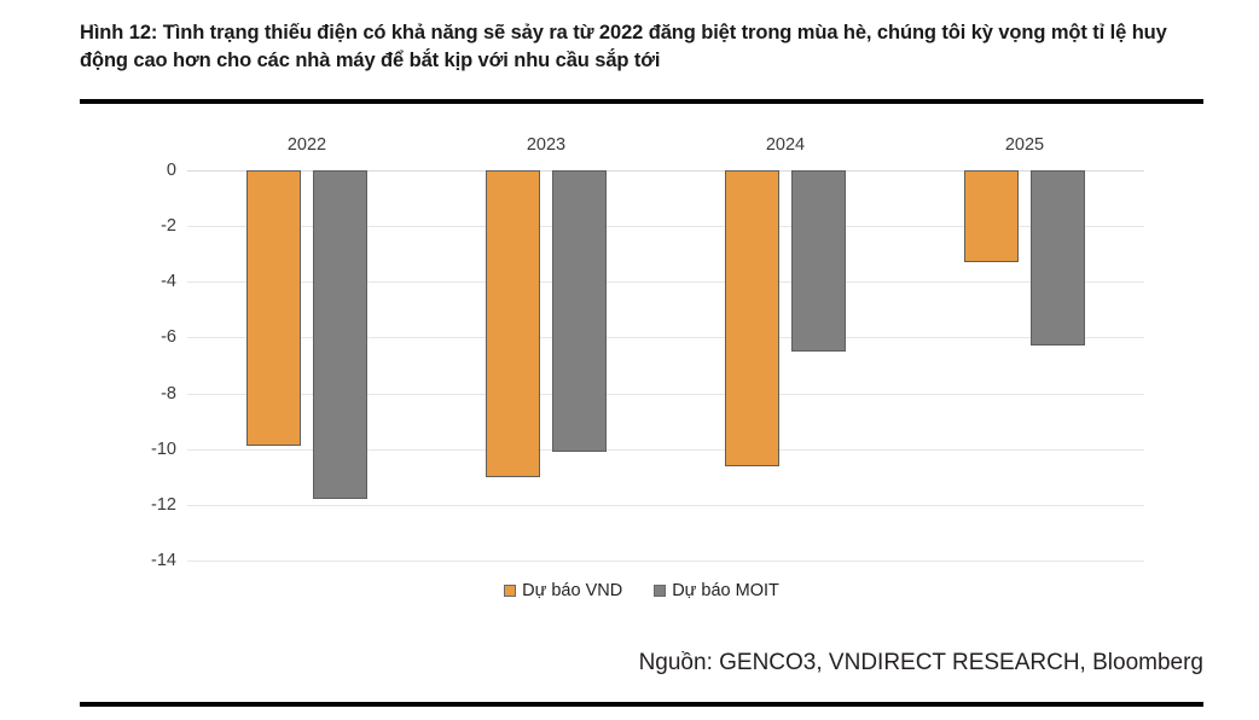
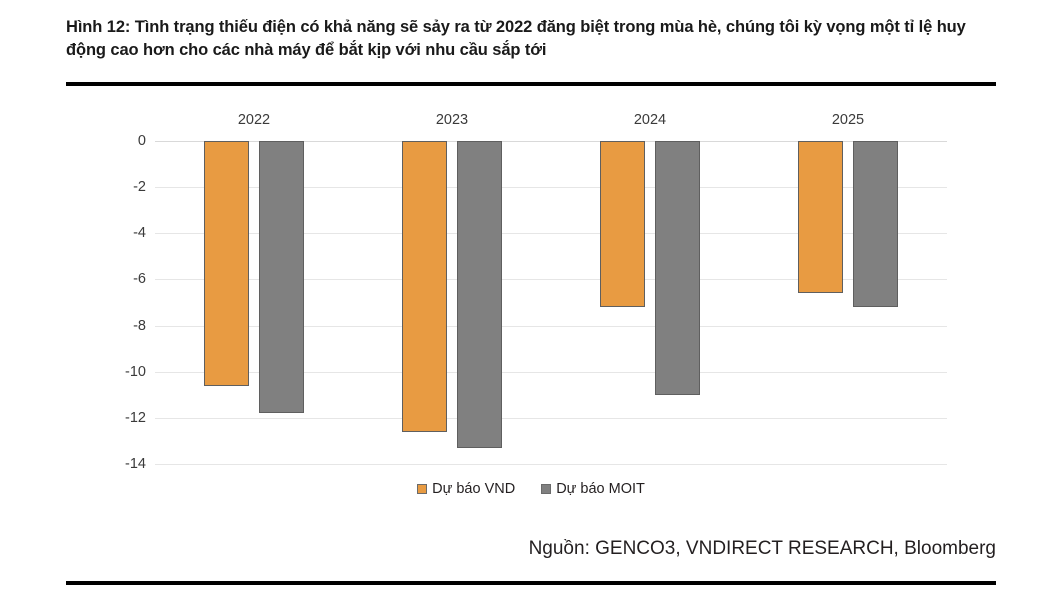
Dự báo VND/2022: -9.9 -> -10.6
Dự báo VND/2023: -11.0 -> -12.6
Dự báo MOIT/2023: -10.1 -> -13.3
Dự báo VND/2024: -10.6 -> -7.2
Dự báo MOIT/2024: -6.5 -> -11.0
Dự báo VND/2025: -3.3 -> -6.6
Dự báo MOIT/2025: -6.3 -> -7.2
